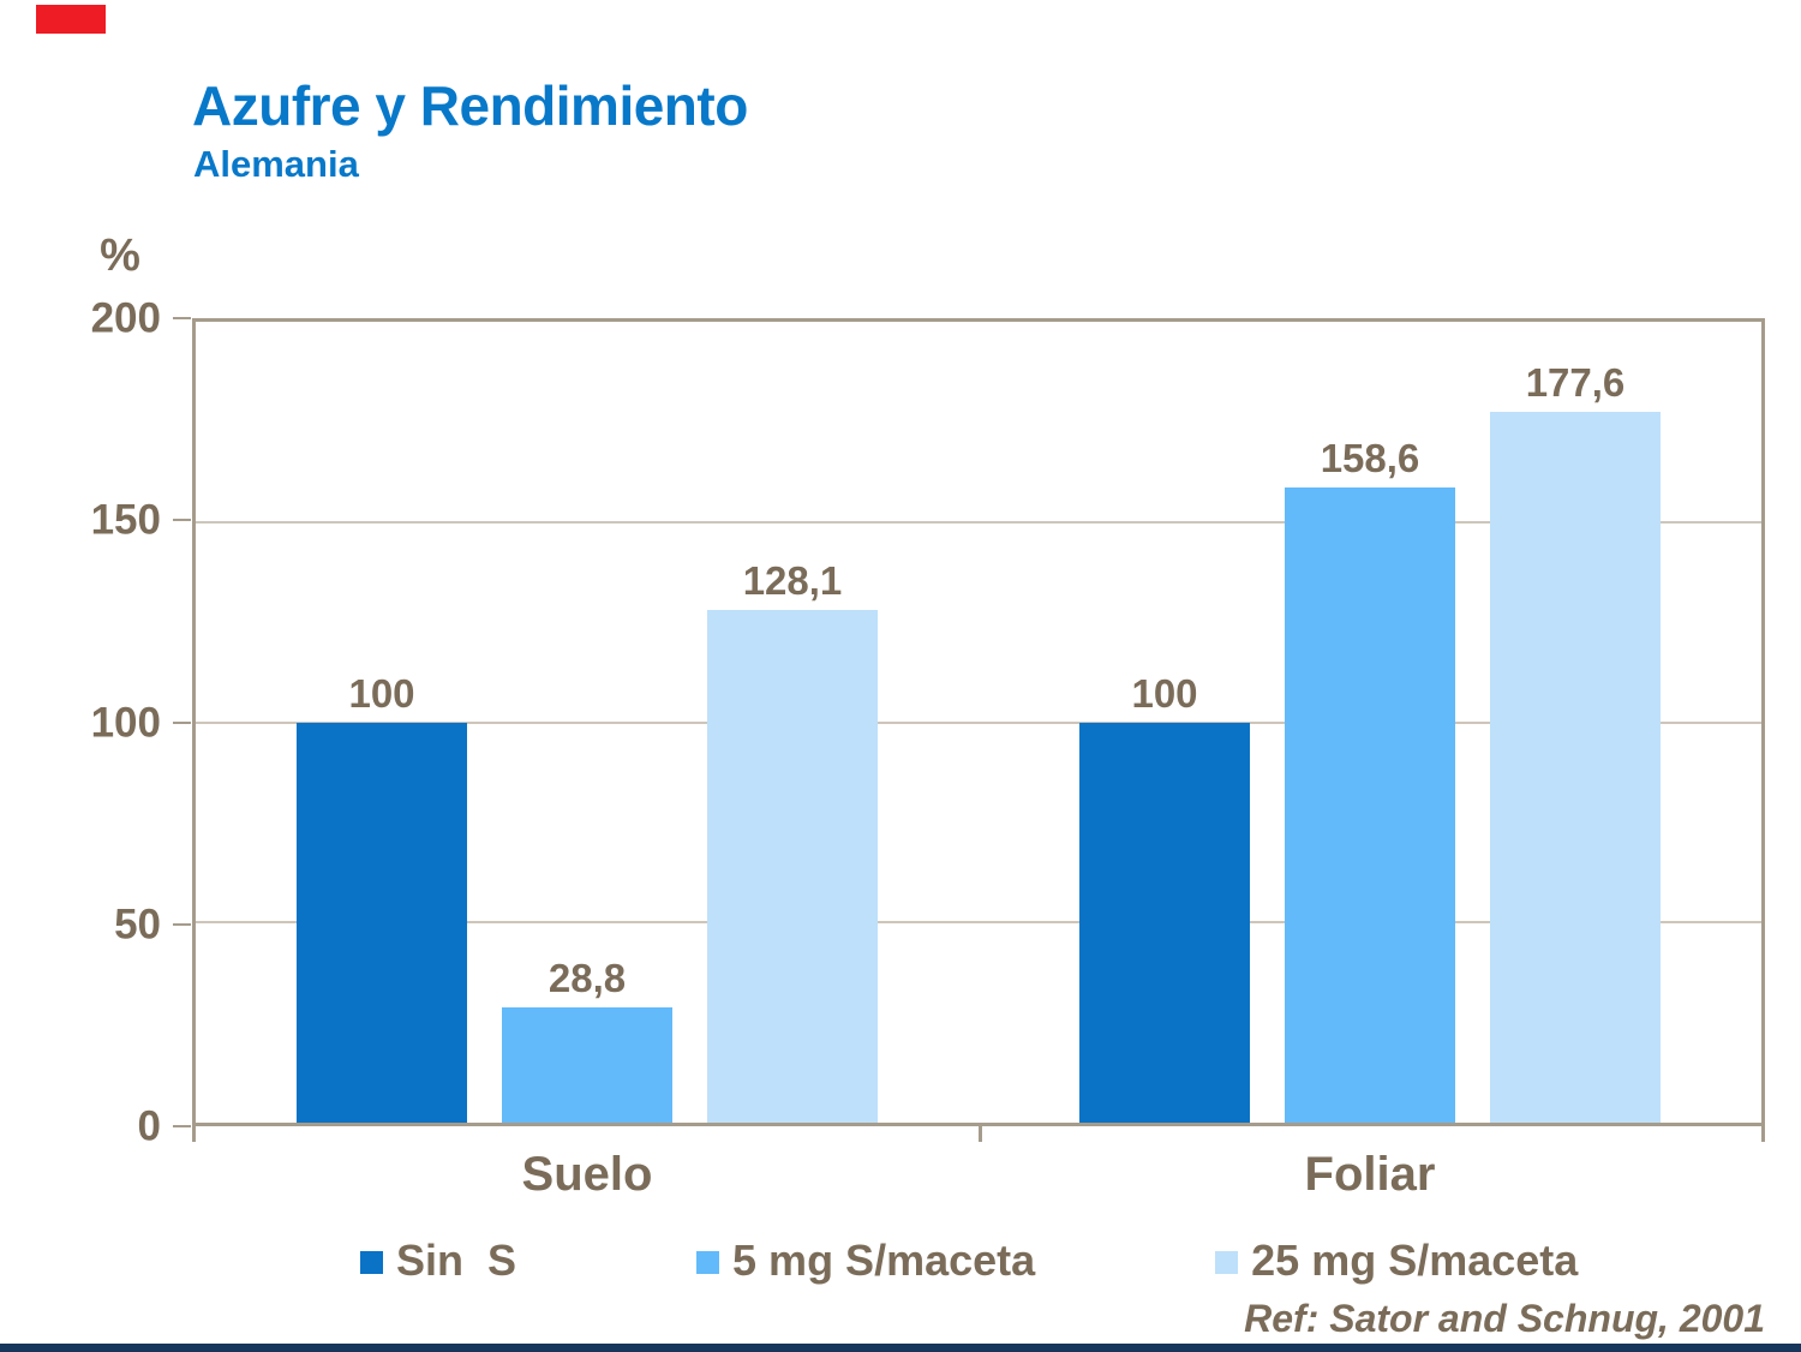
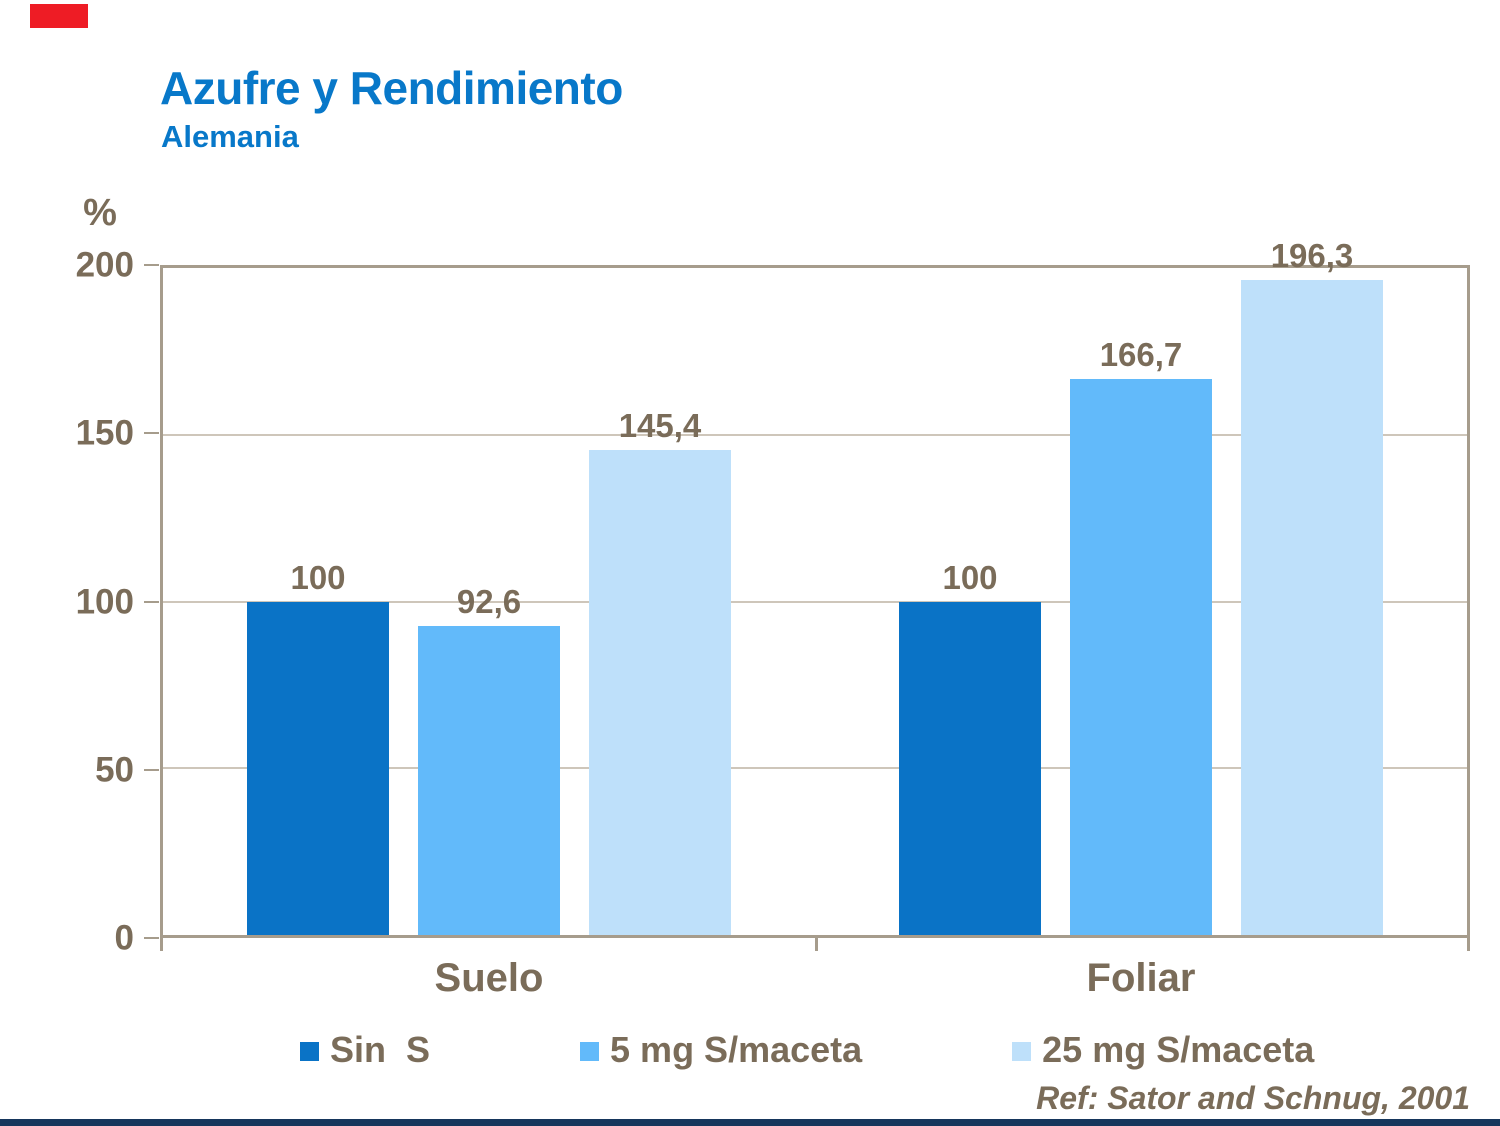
5 mg S/maceta/Suelo: 28,8 -> 92,6
25 mg S/maceta/Suelo: 128,1 -> 145,4
5 mg S/maceta/Foliar: 158,6 -> 166,7
25 mg S/maceta/Foliar: 177,6 -> 196,3
